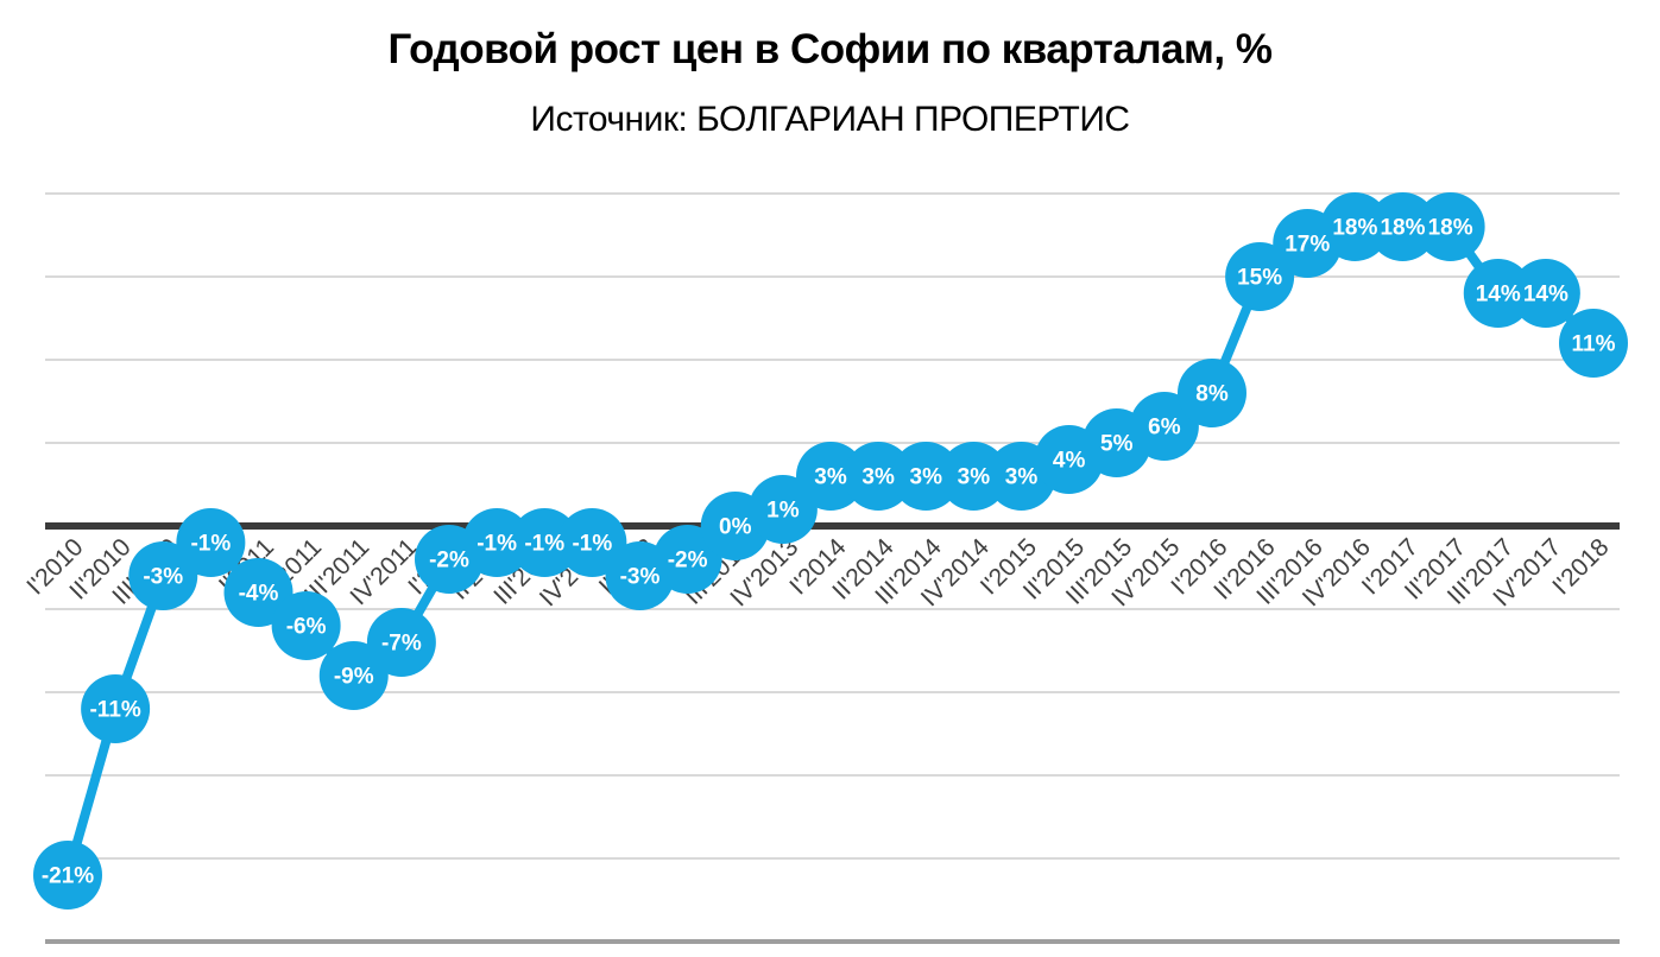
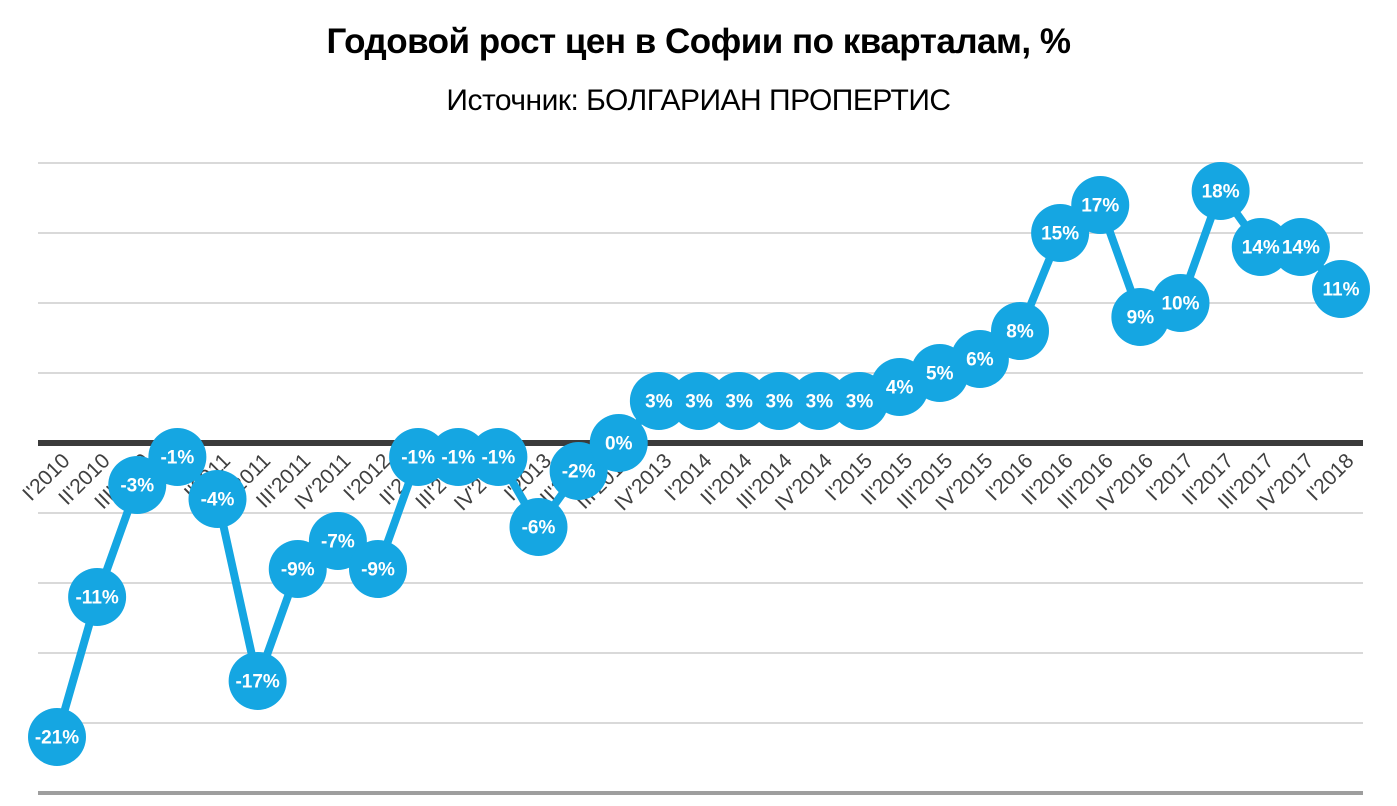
II'2011: -6% -> -17%
I'2012: -2% -> -9%
I'2013: -3% -> -6%
IV'2013: 1% -> 3%
IV'2016: 18% -> 9%
I'2017: 18% -> 10%
